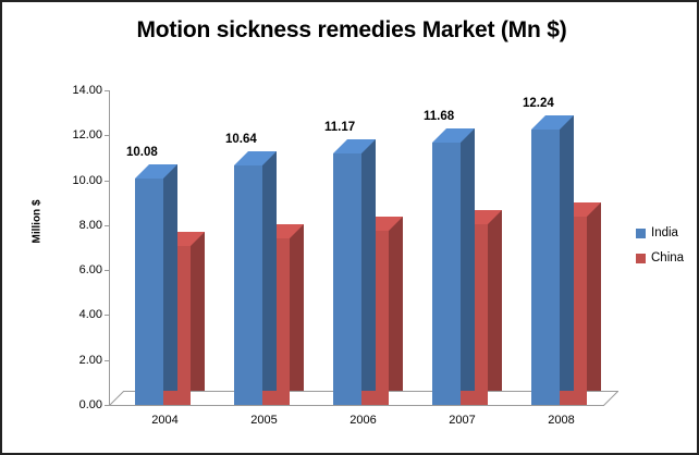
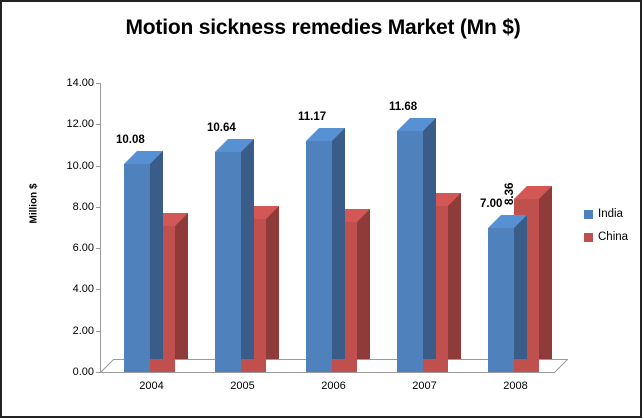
China/2006: 7.76 -> 7.28
India/2008: 12.24 -> 7.00
